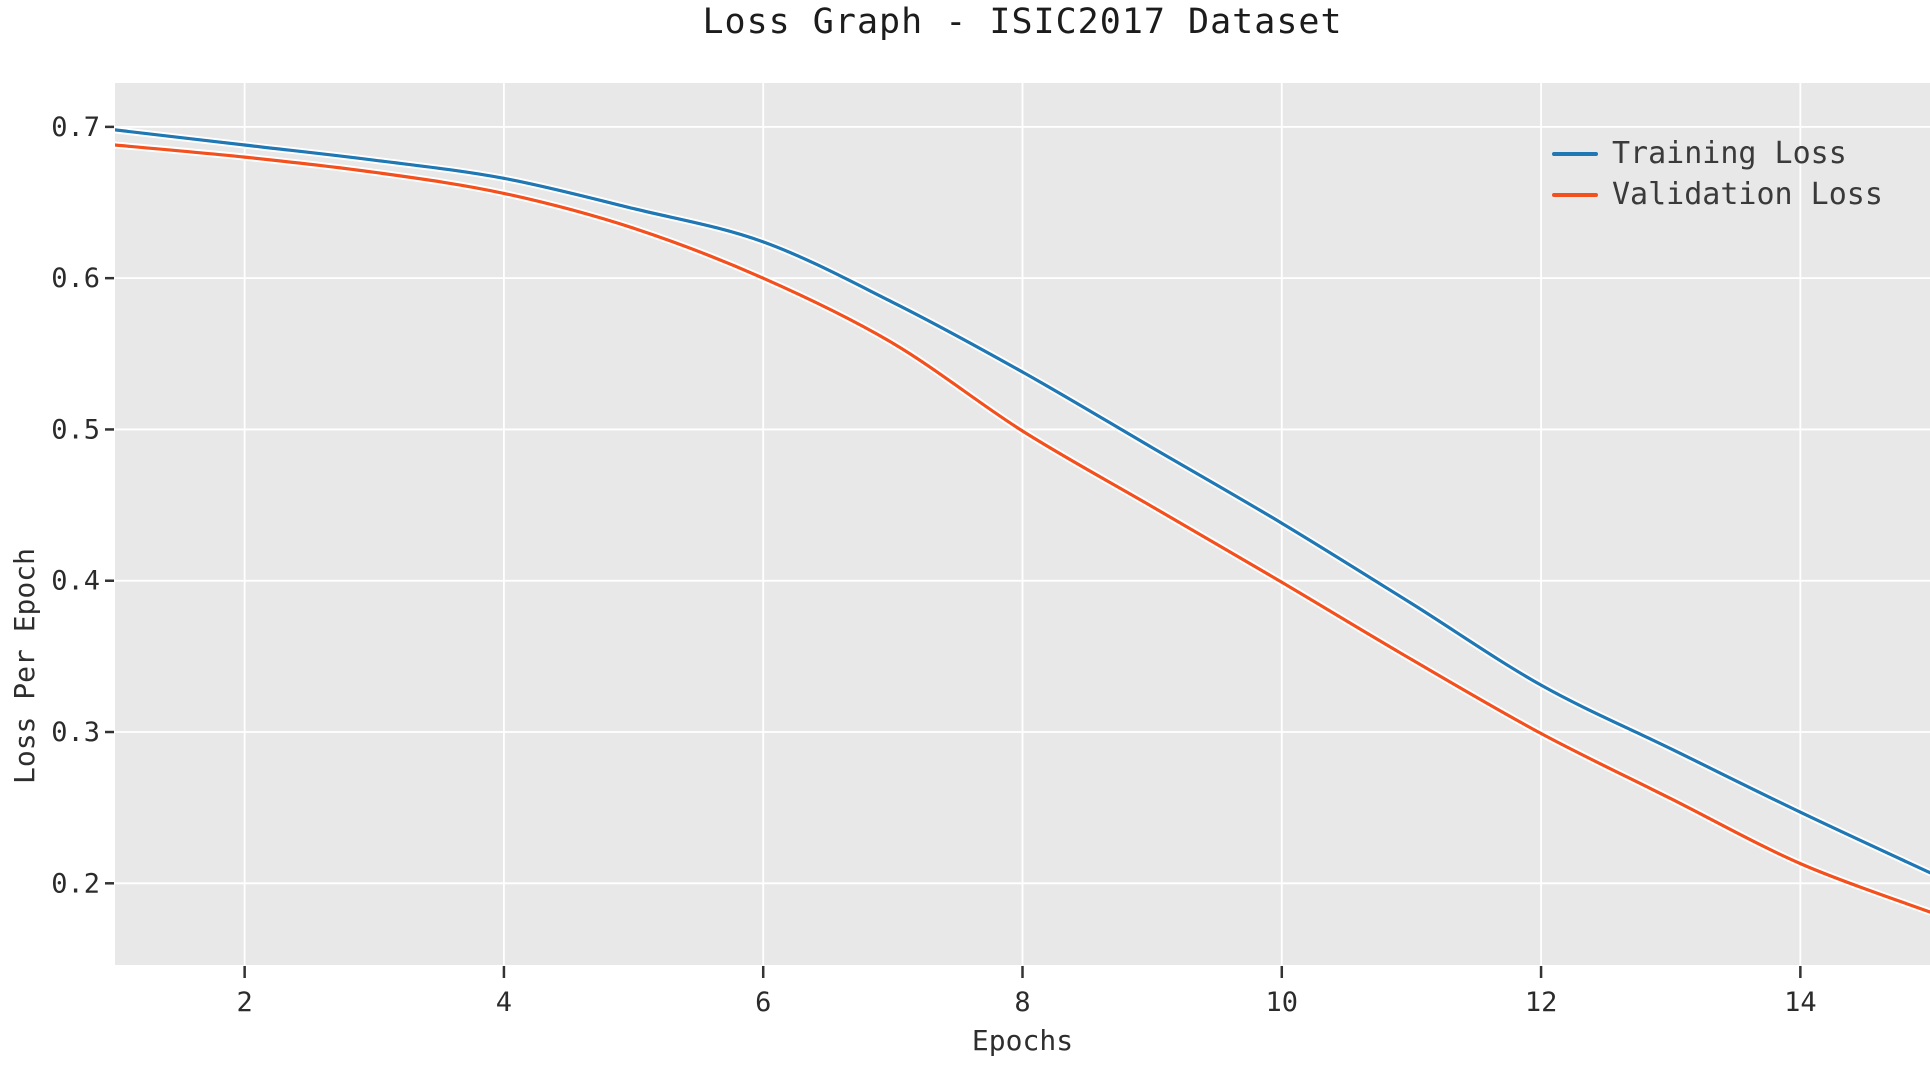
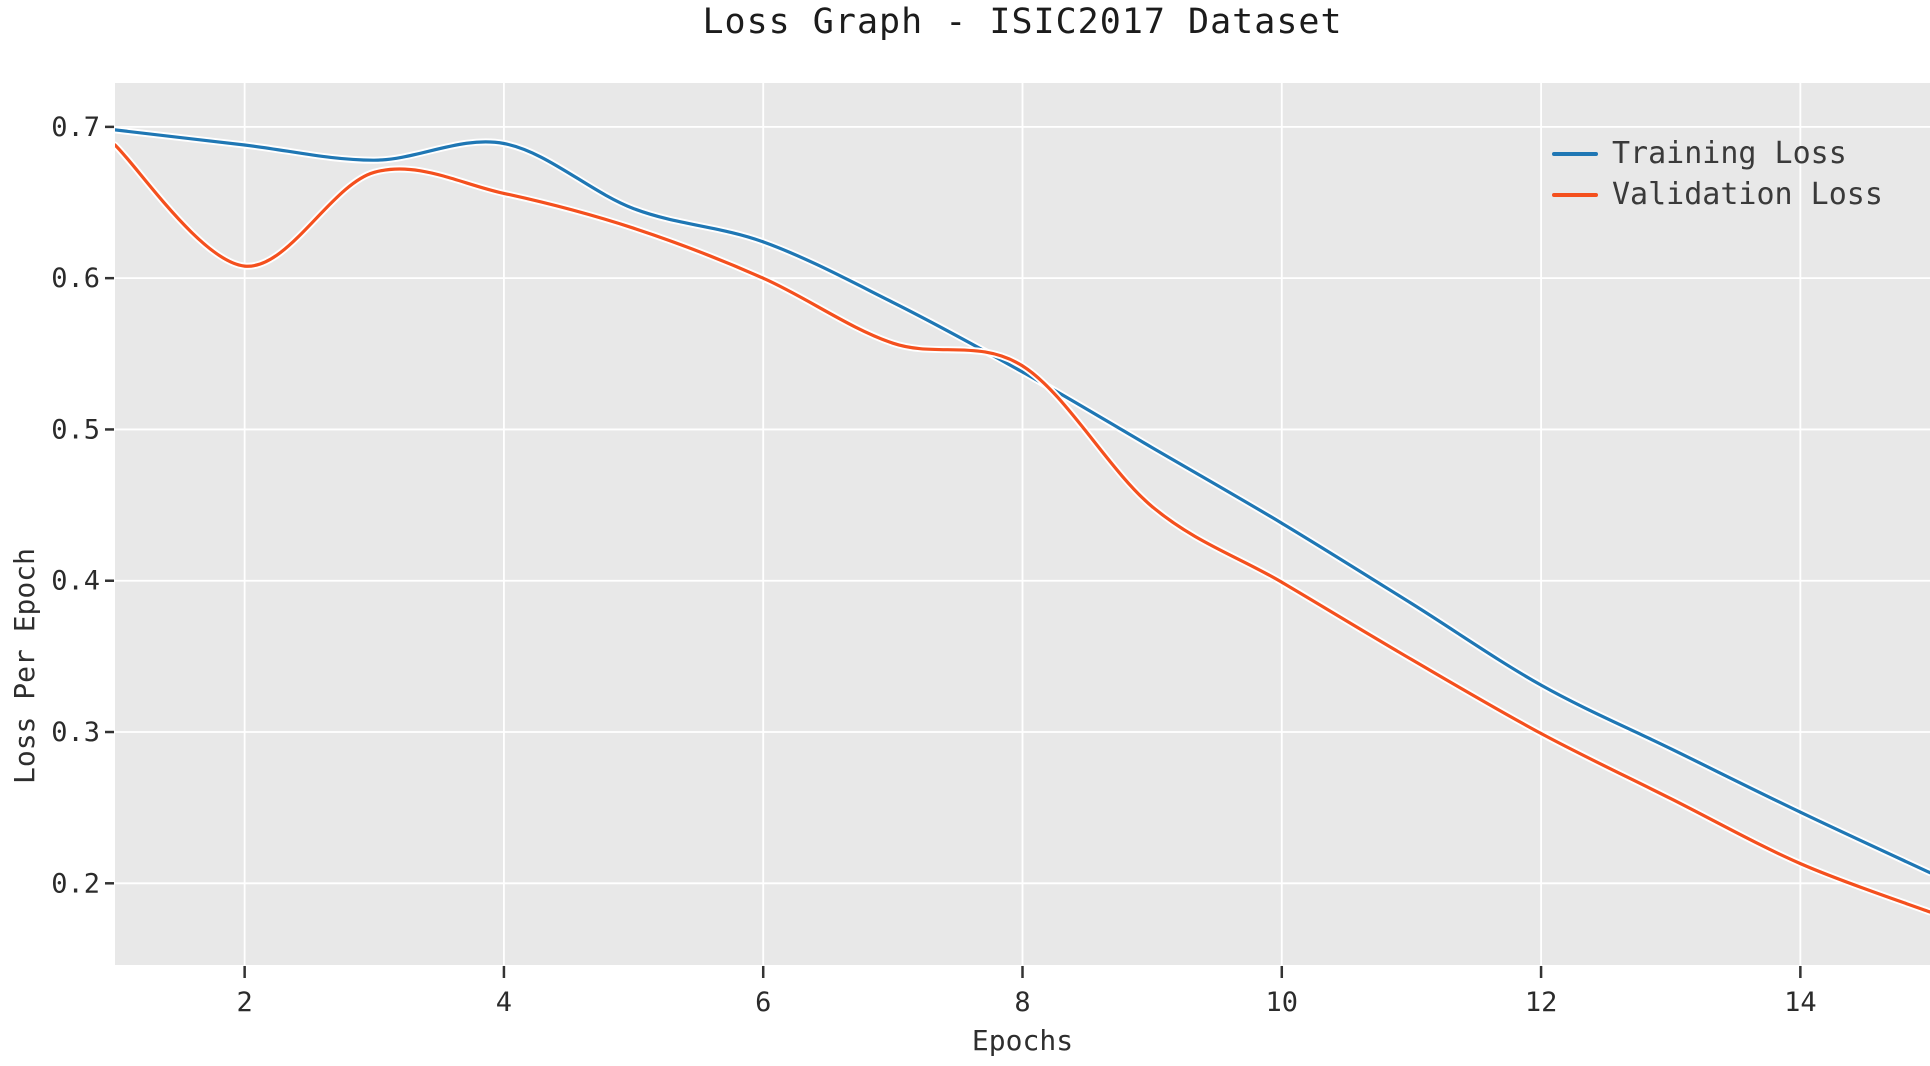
Validation Loss/2: 0.680 -> 0.608
Training Loss/4: 0.666 -> 0.689
Validation Loss/8: 0.499 -> 0.542
